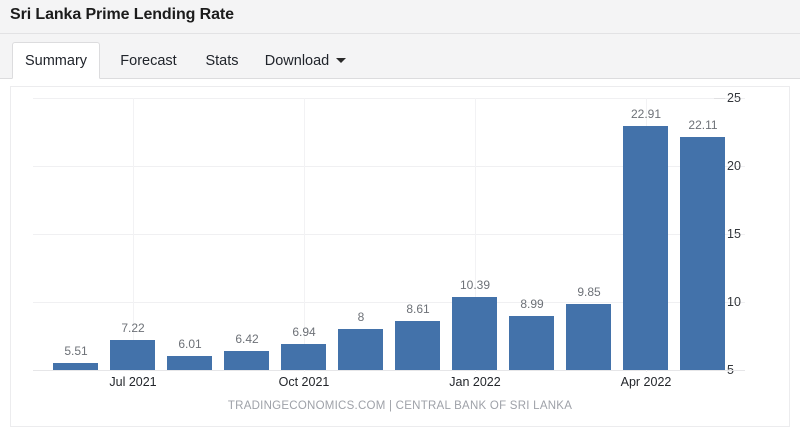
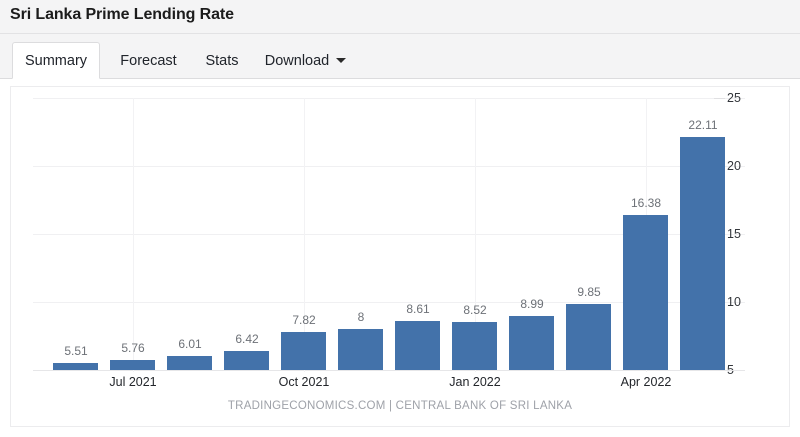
Jul 2021: 7.22 -> 5.76
Oct 2021: 6.94 -> 7.82
Jan 2022: 10.39 -> 8.52
Apr 2022: 22.91 -> 16.38
